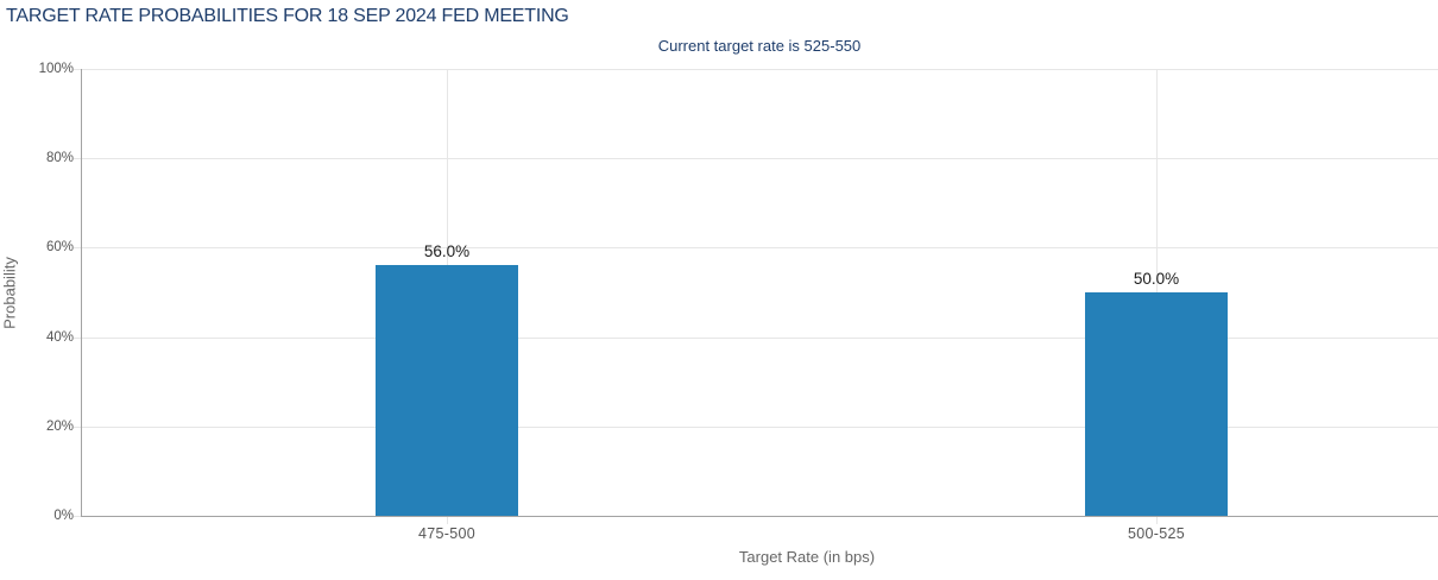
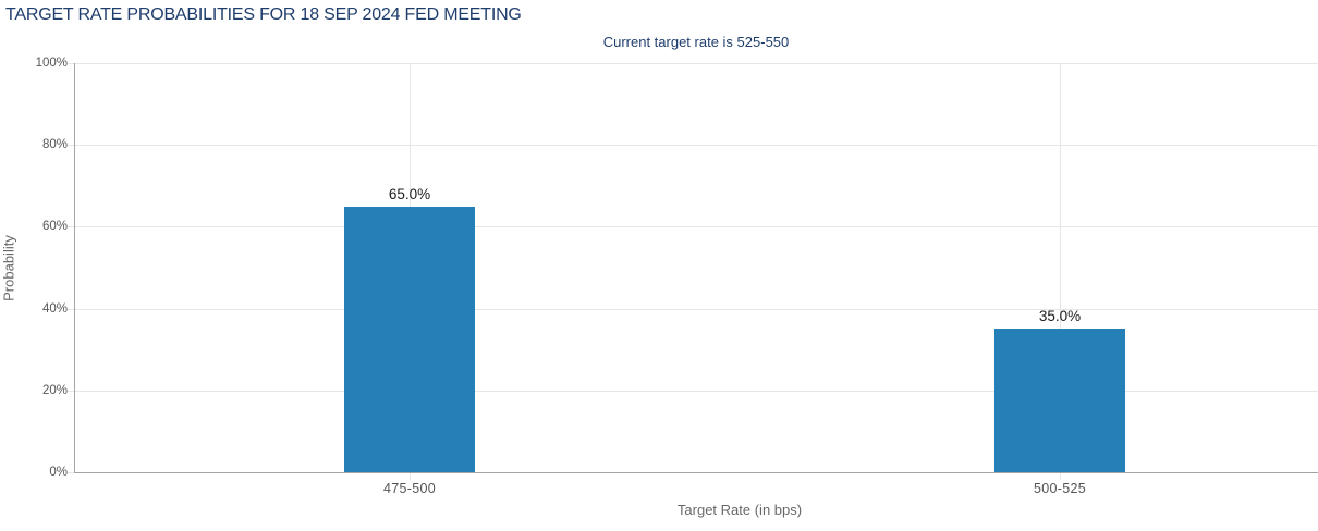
475-500: 56.0% -> 65.0%
500-525: 50.0% -> 35.0%
